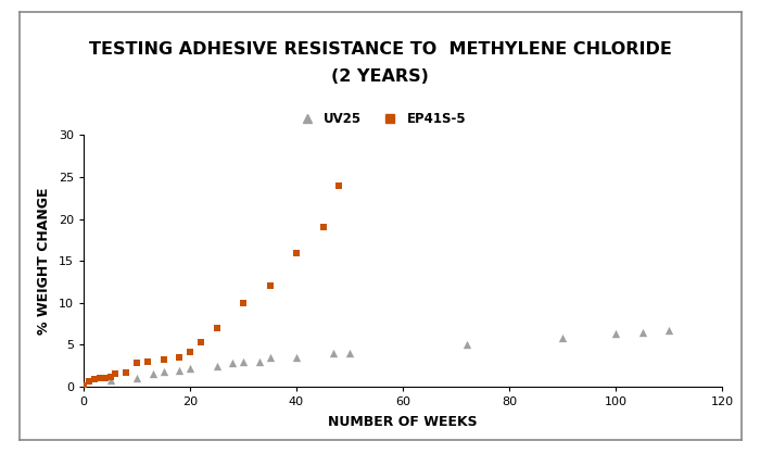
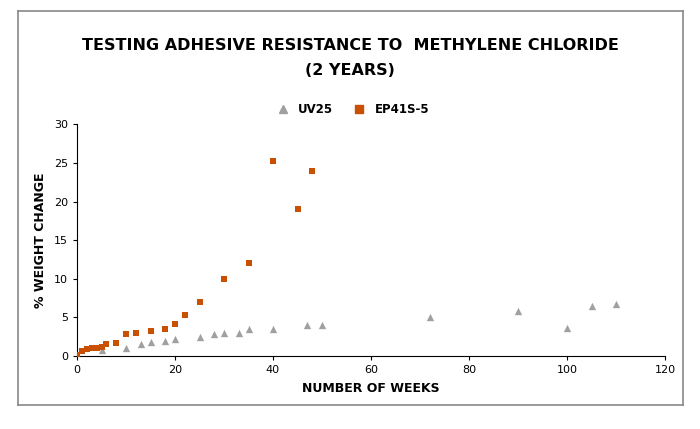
EP41S-5/40: 16.0 -> 25.2
UV25/100: 6.3 -> 3.6
